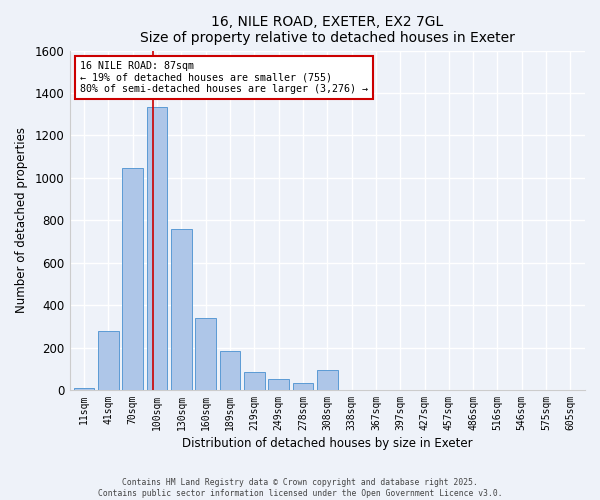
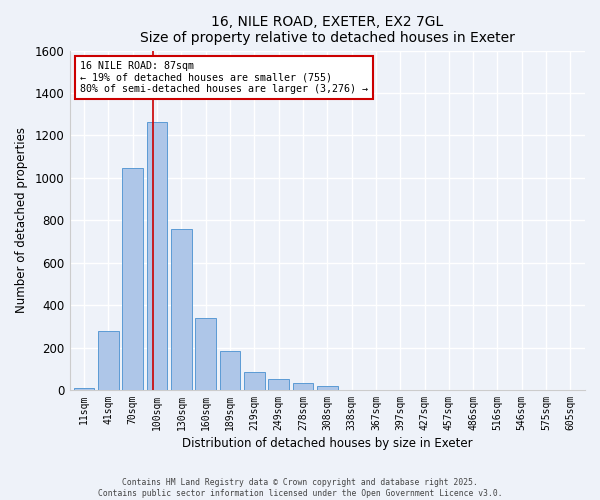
100sqm: 1335 -> 1265
308sqm: 95 -> 20
